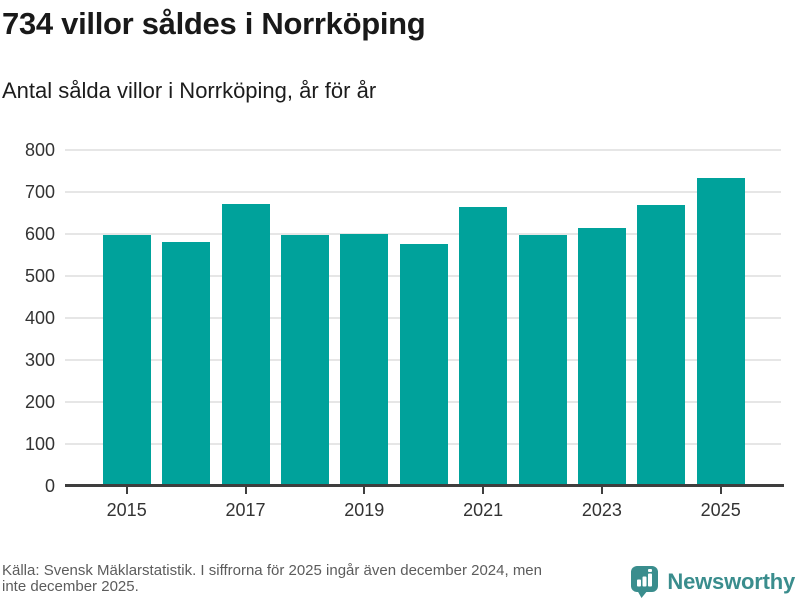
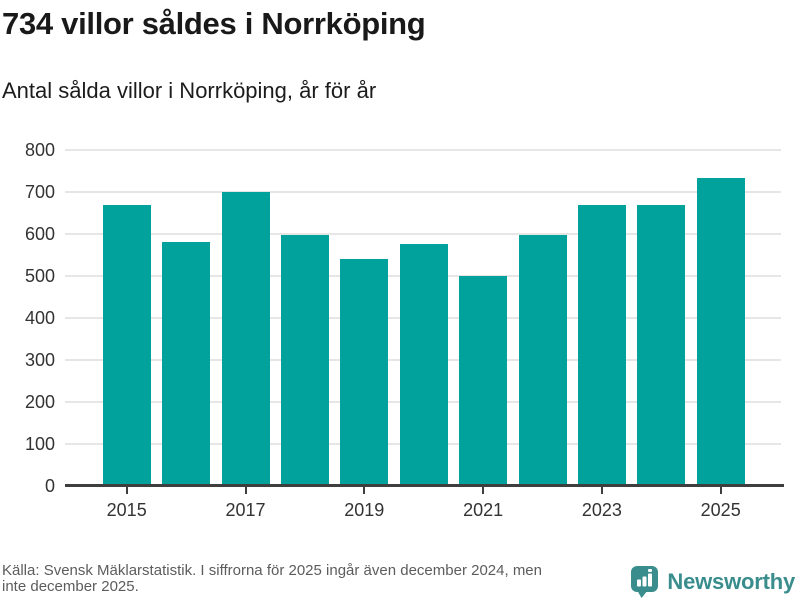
2015: 600 -> 670
2017: 670 -> 700
2019: 600 -> 540
2021: 660 -> 500
2023: 610 -> 670
